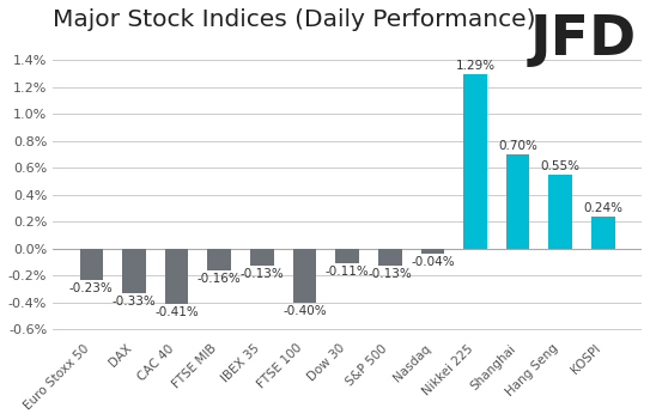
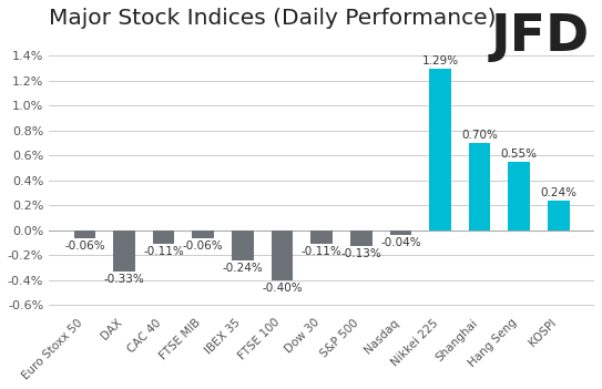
Euro Stoxx 50: -0.23% -> -0.06%
CAC 40: -0.41% -> -0.11%
FTSE MIB: -0.16% -> -0.06%
IBEX 35: -0.13% -> -0.24%
